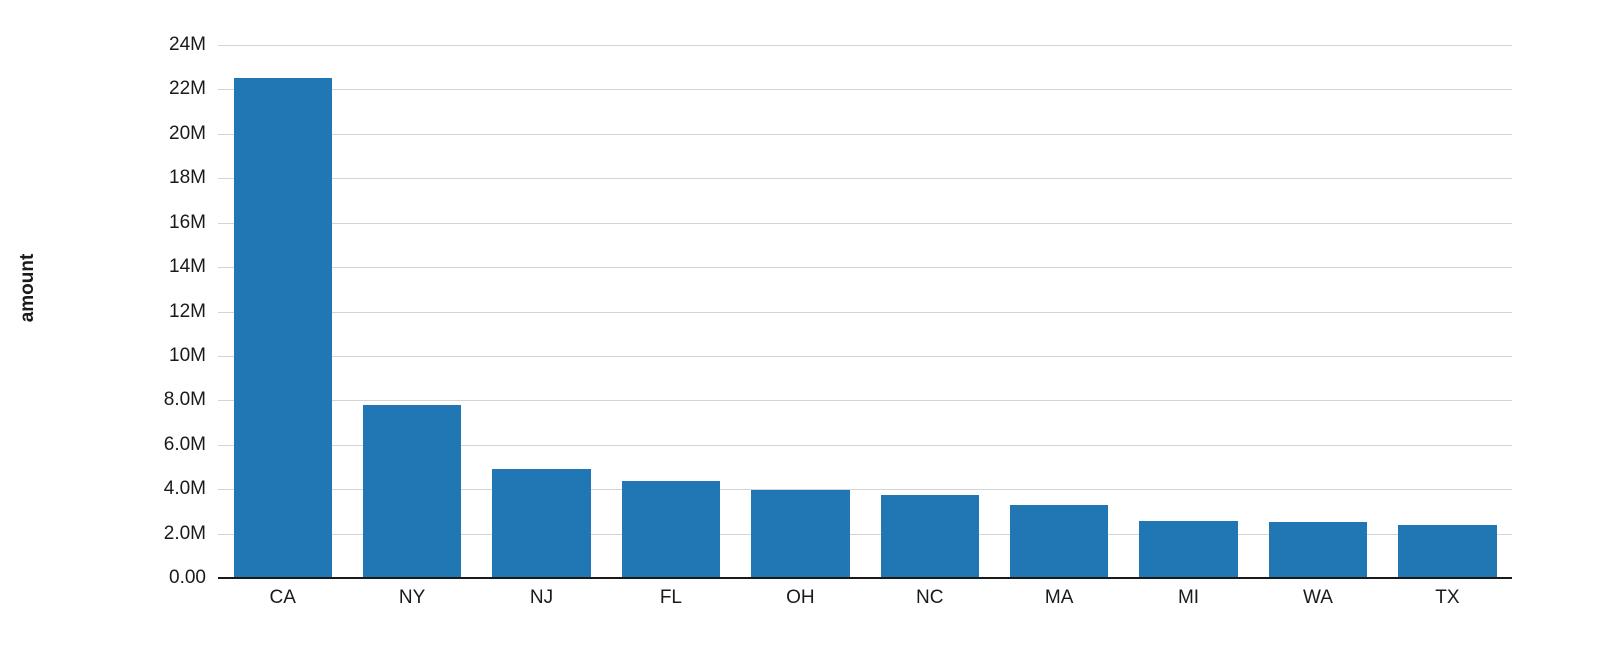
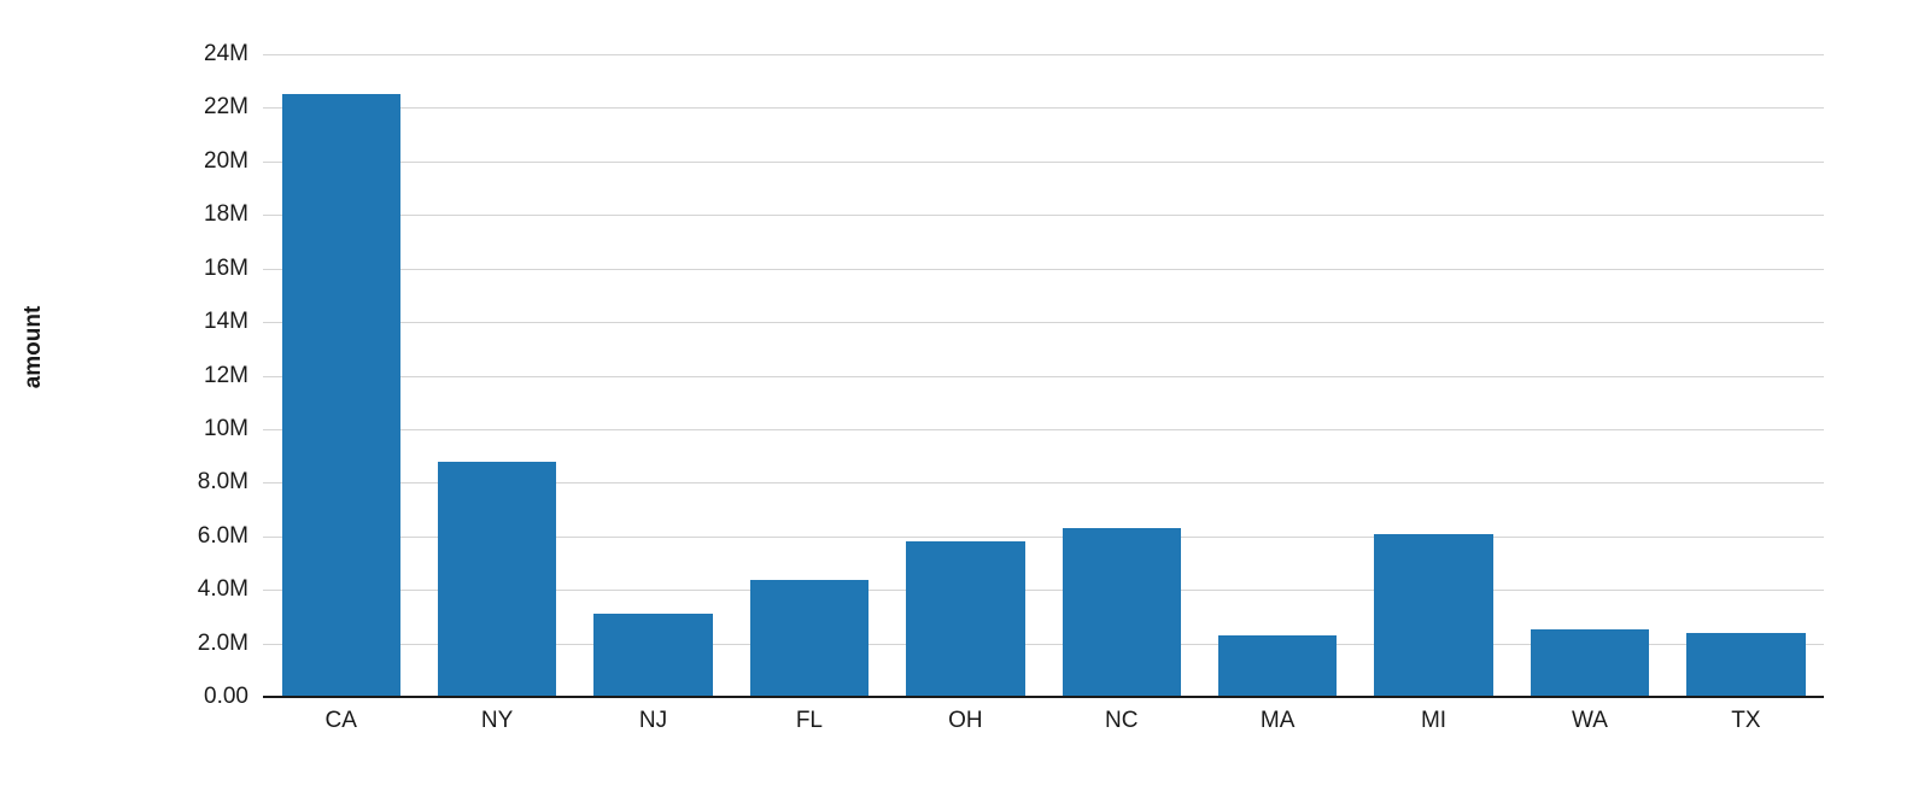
NY: 7.8M -> 8.8M
NJ: 4.9M -> 3.1M
OH: 4.0M -> 5.8M
NC: 3.8M -> 6.3M
MA: 3.3M -> 2.3M
MI: 2.6M -> 6.1M
